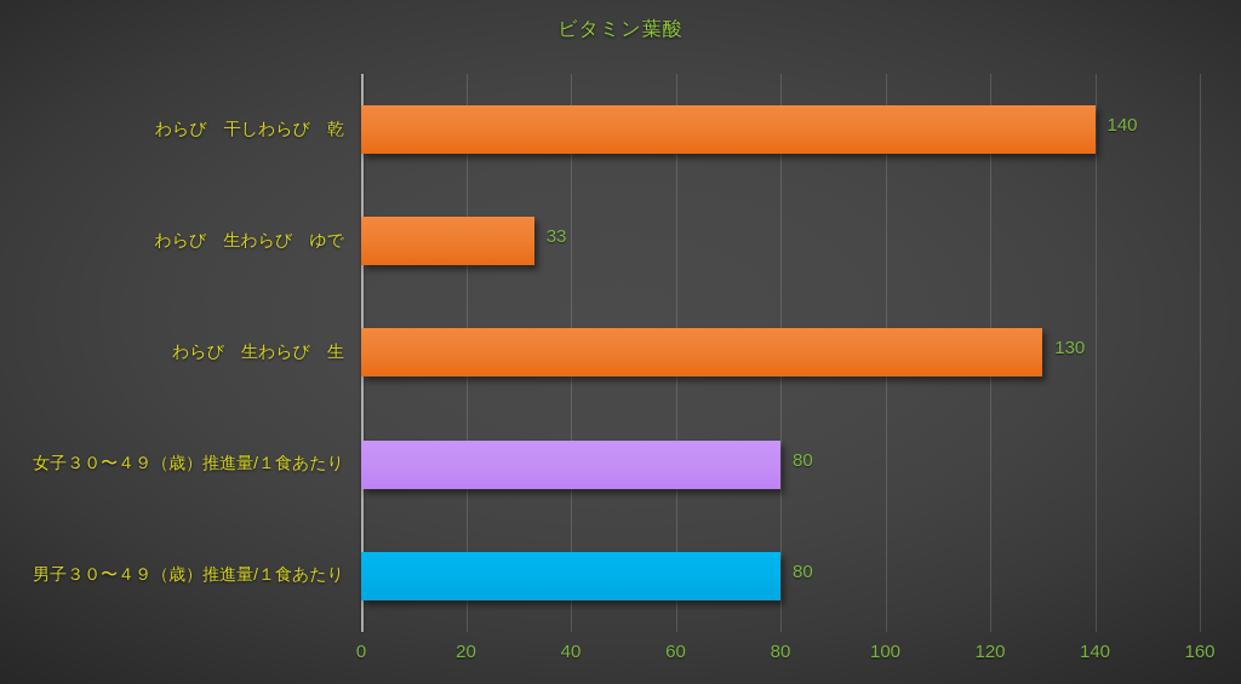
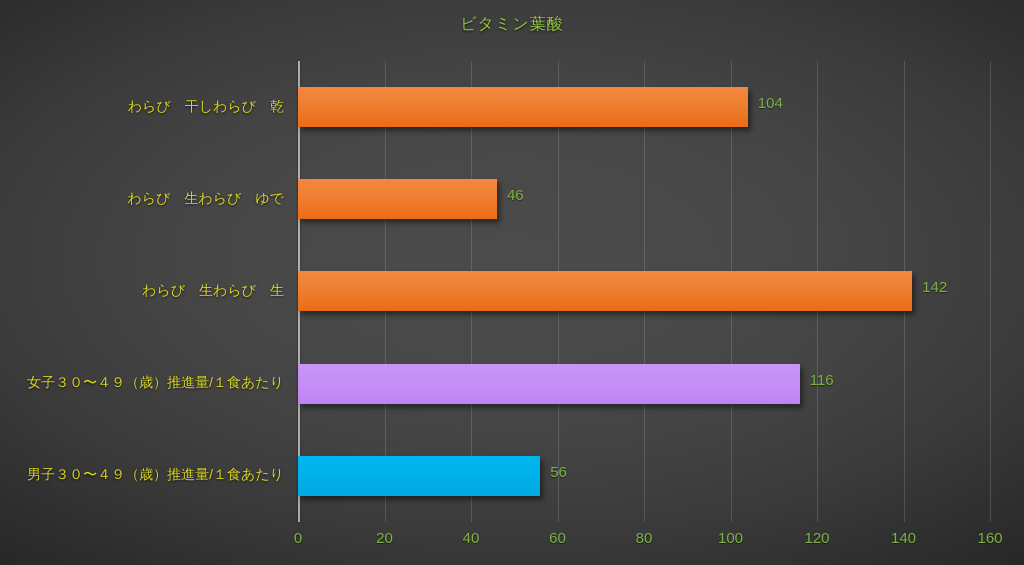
男子３０〜４９（歳）推進量/１食あたり: 80 -> 56
女子３０〜４９（歳）推進量/１食あたり: 80 -> 116
わらび 生わらび 生: 130 -> 142
わらび 生わらび ゆで: 33 -> 46
わらび 干しわらび 乾: 140 -> 104
